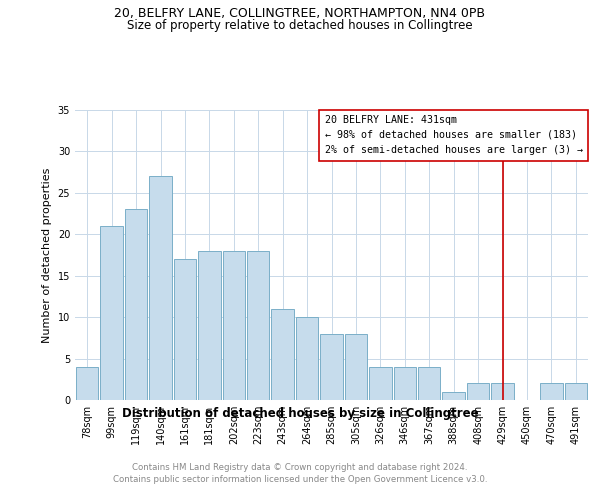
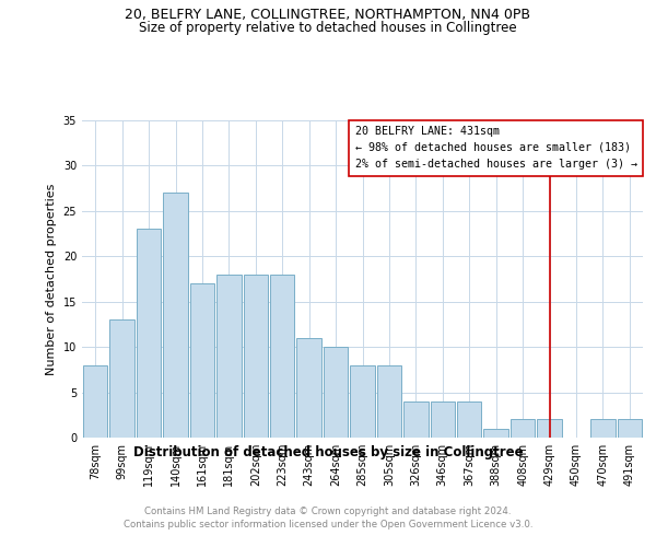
78sqm: 4 -> 8
99sqm: 21 -> 13
